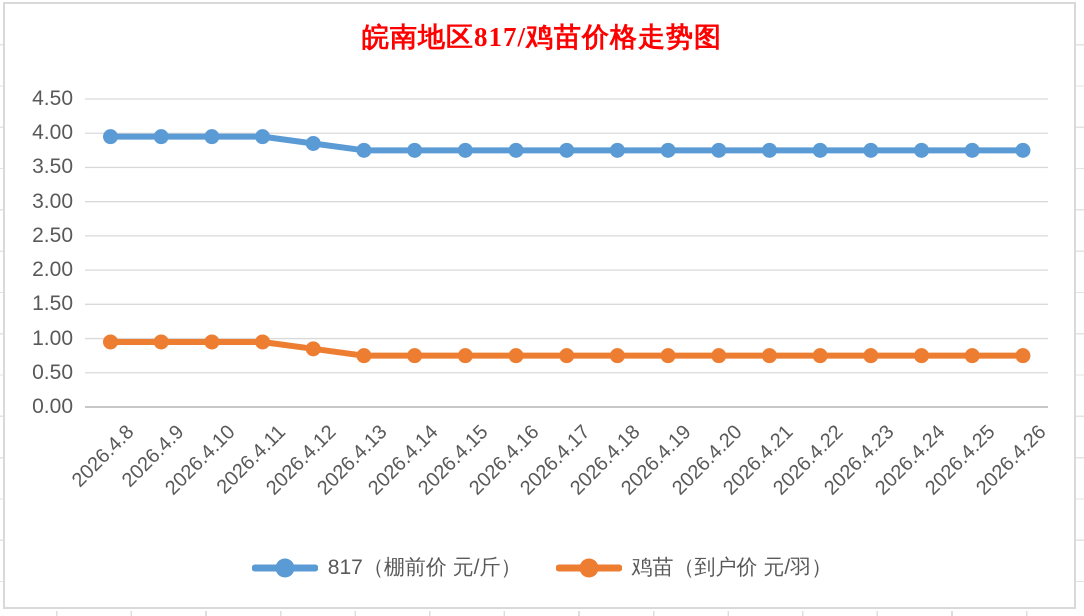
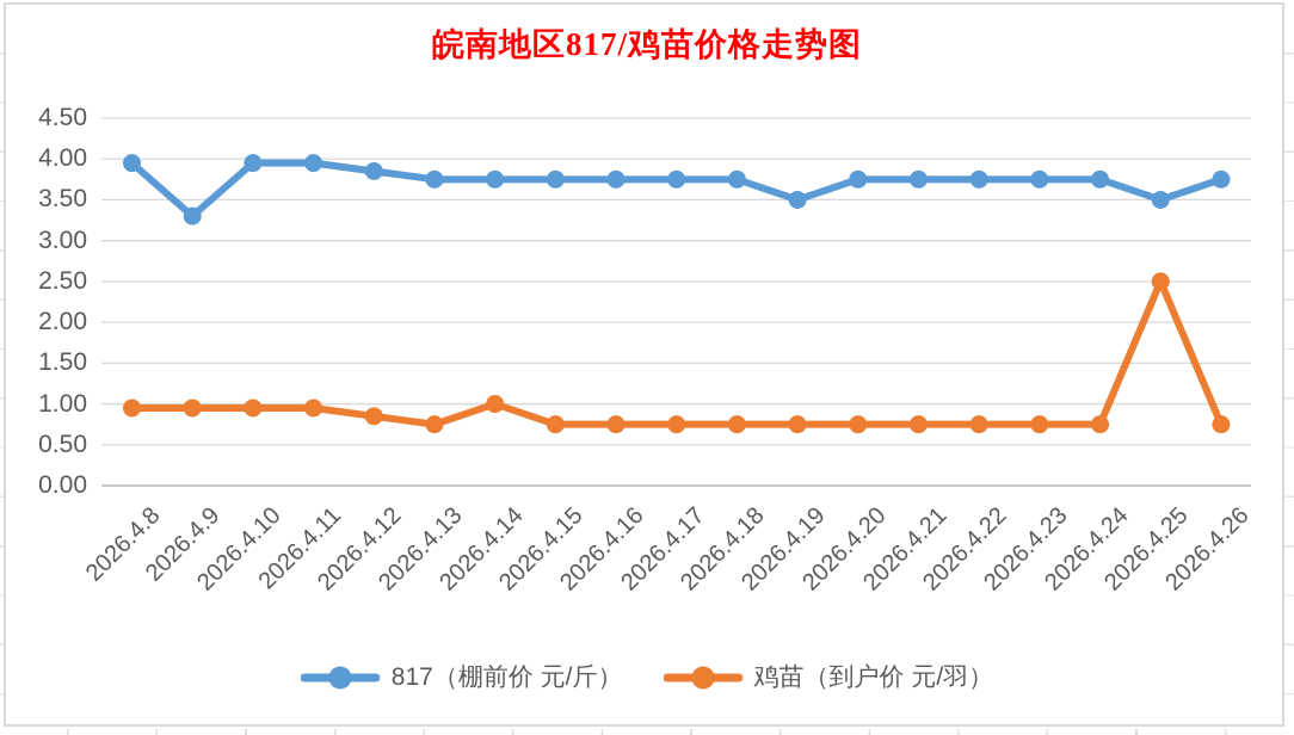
817（棚前价 元/斤）/2026.4.9: 4.0 -> 3.3
鸡苗（到户价 元/羽）/2026.4.14: 0.8 -> 1.0
817（棚前价 元/斤）/2026.4.19: 3.8 -> 3.5
817（棚前价 元/斤）/2026.4.25: 3.8 -> 3.5
鸡苗（到户价 元/羽）/2026.4.25: 0.8 -> 2.5
